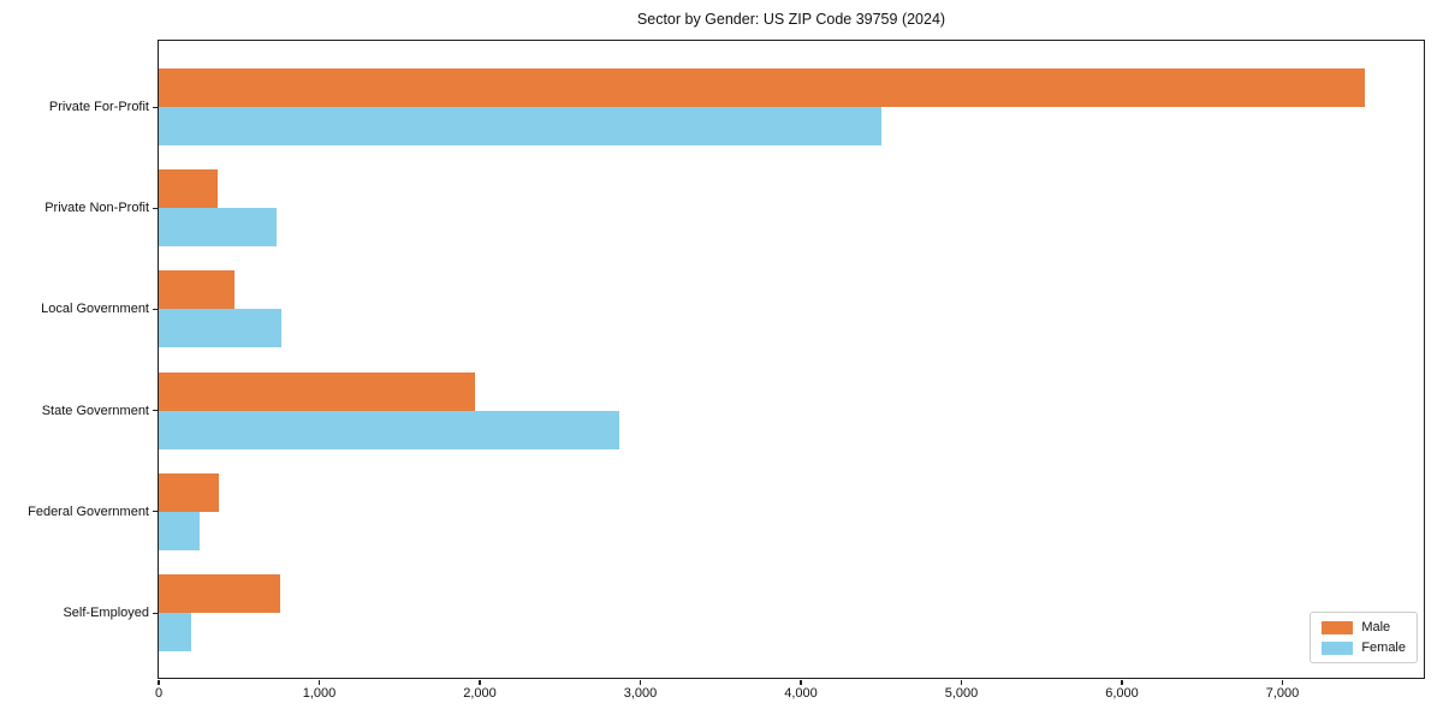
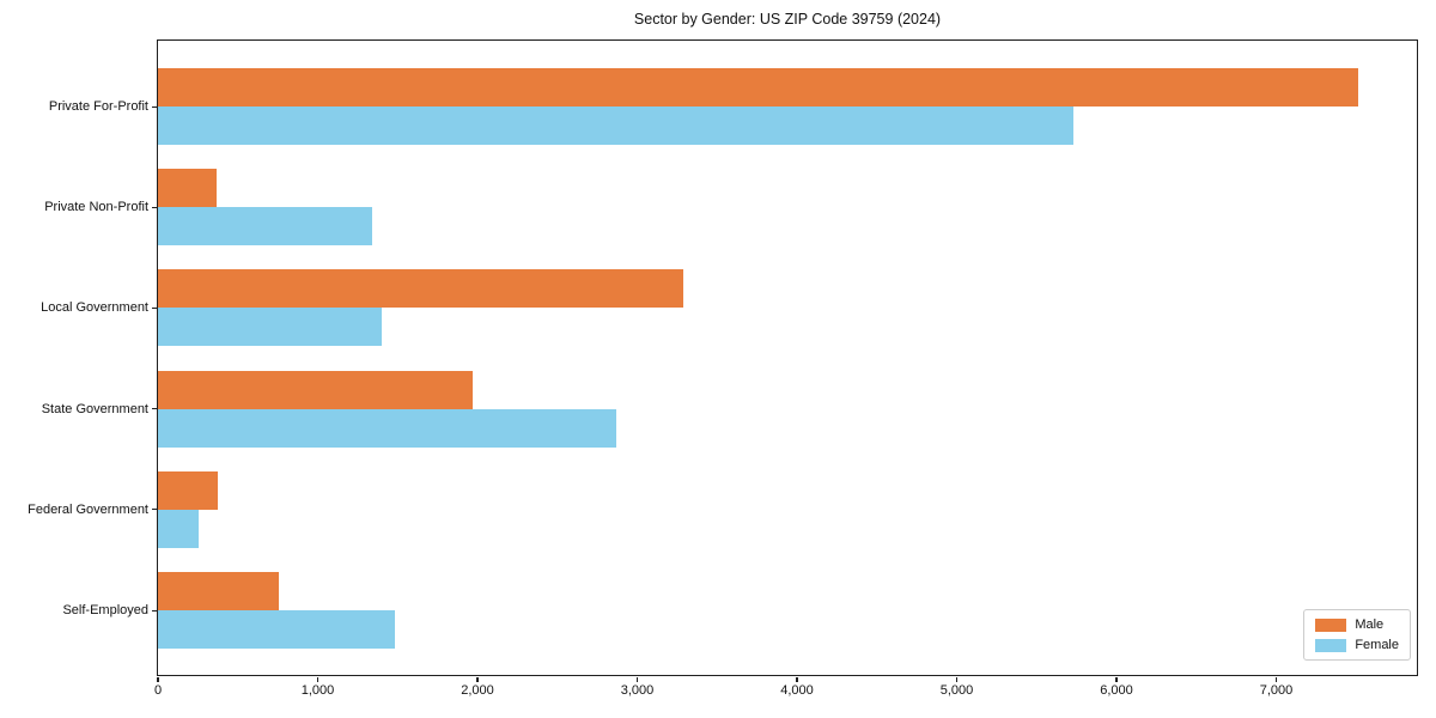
Female/Private For-Profit: 4500 -> 5730
Female/Private Non-Profit: 730 -> 1340
Male/Local Government: 470 -> 3290
Female/Local Government: 760 -> 1400
Female/Self-Employed: 200 -> 1480
